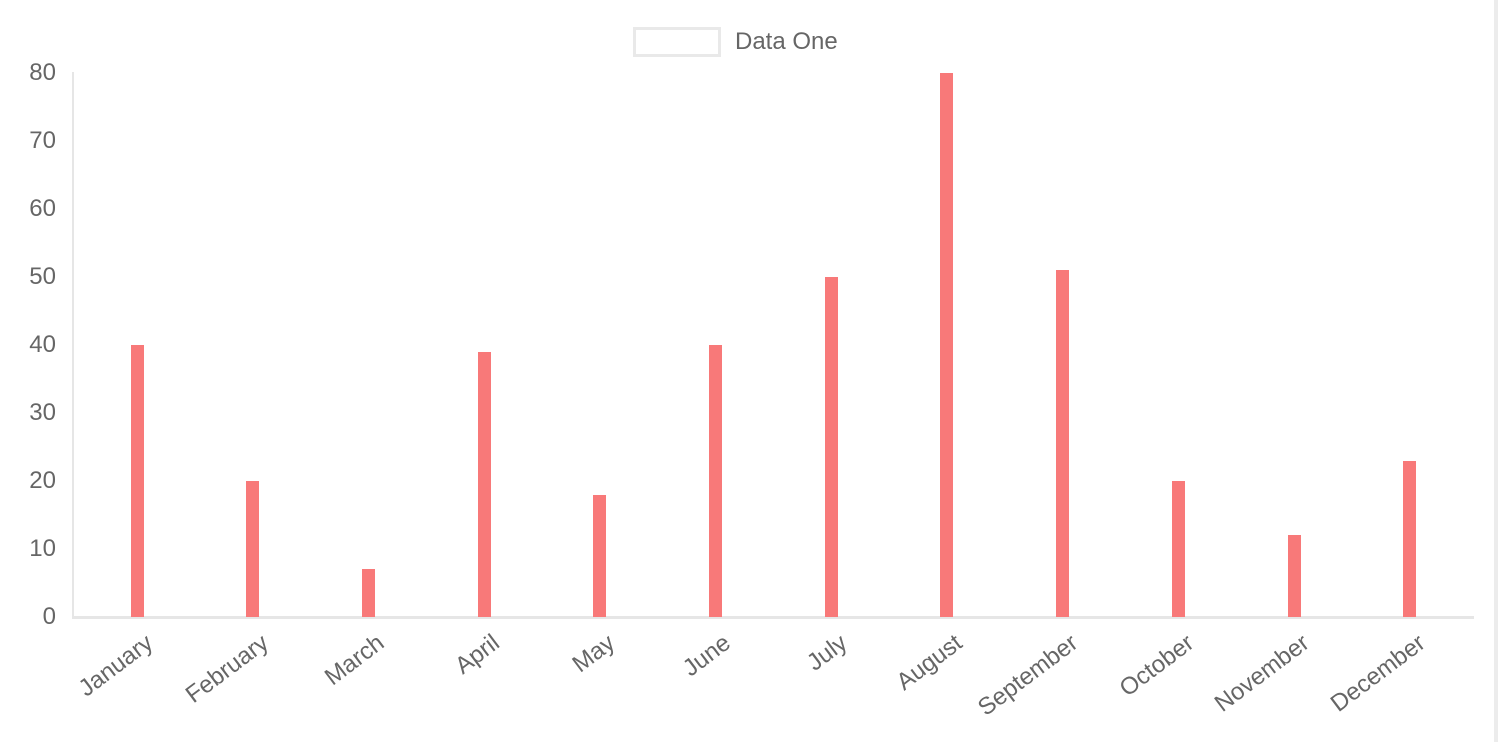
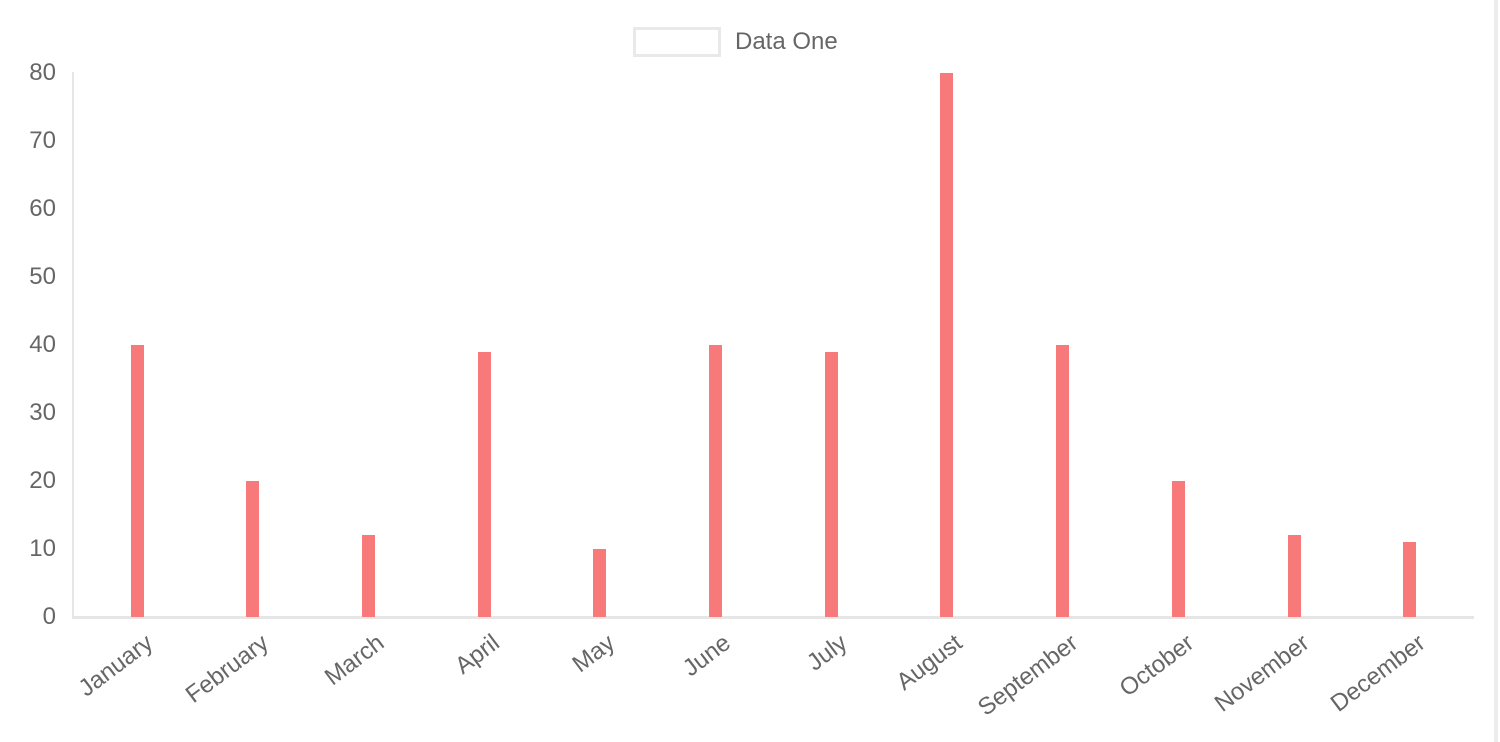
March: 7 -> 12
May: 18 -> 10
July: 50 -> 39
September: 51 -> 40
December: 23 -> 11
